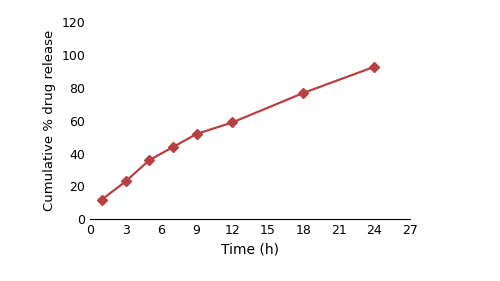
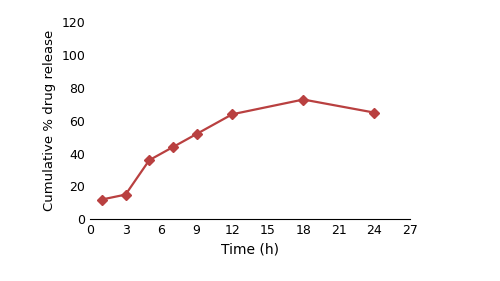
3: 23 -> 15
12: 59 -> 64
18: 77 -> 73
24: 93 -> 65
